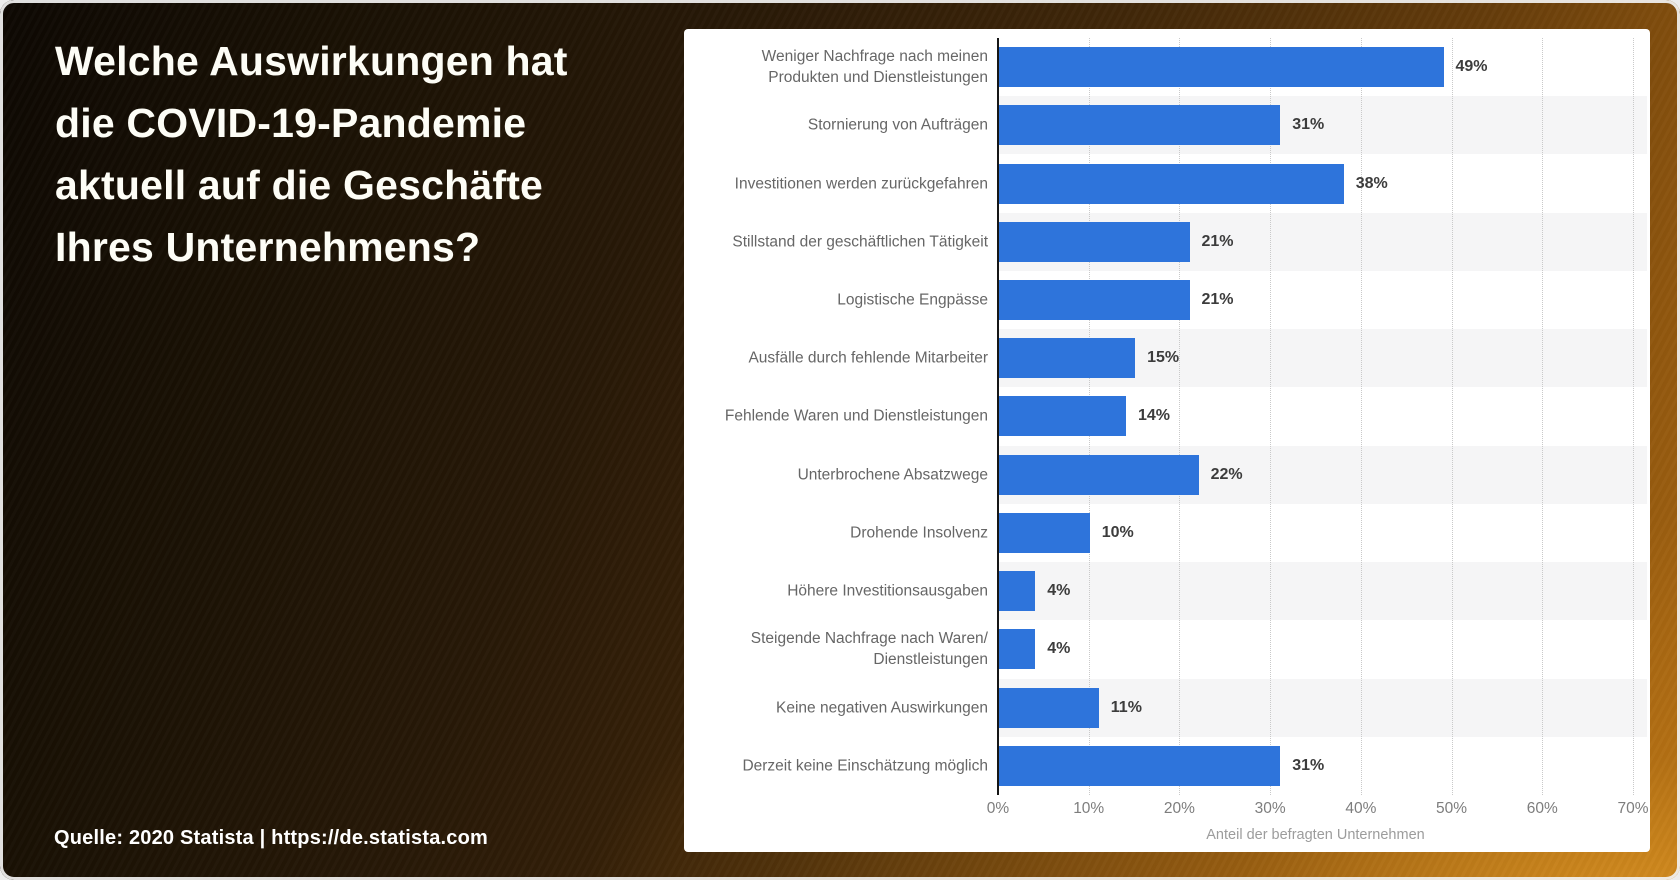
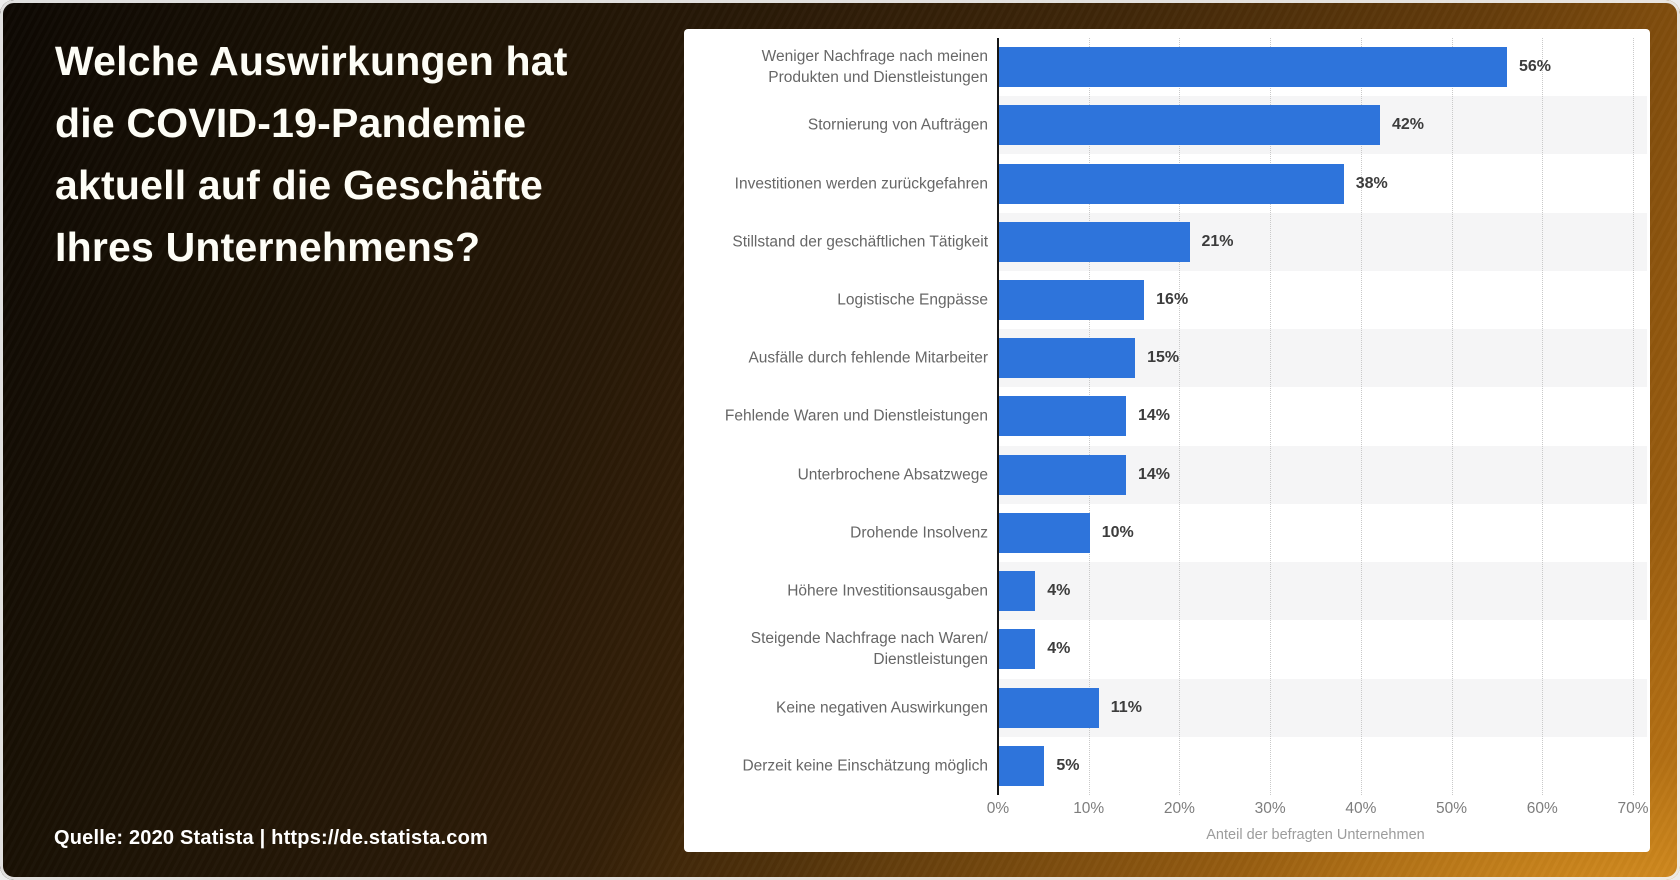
Weniger Nachfrage nach meinen Produkten und Dienstleistungen: 49% -> 56%
Stornierung von Aufträgen: 31% -> 42%
Logistische Engpässe: 21% -> 16%
Unterbrochene Absatzwege: 22% -> 14%
Derzeit keine Einschätzung möglich: 31% -> 5%
